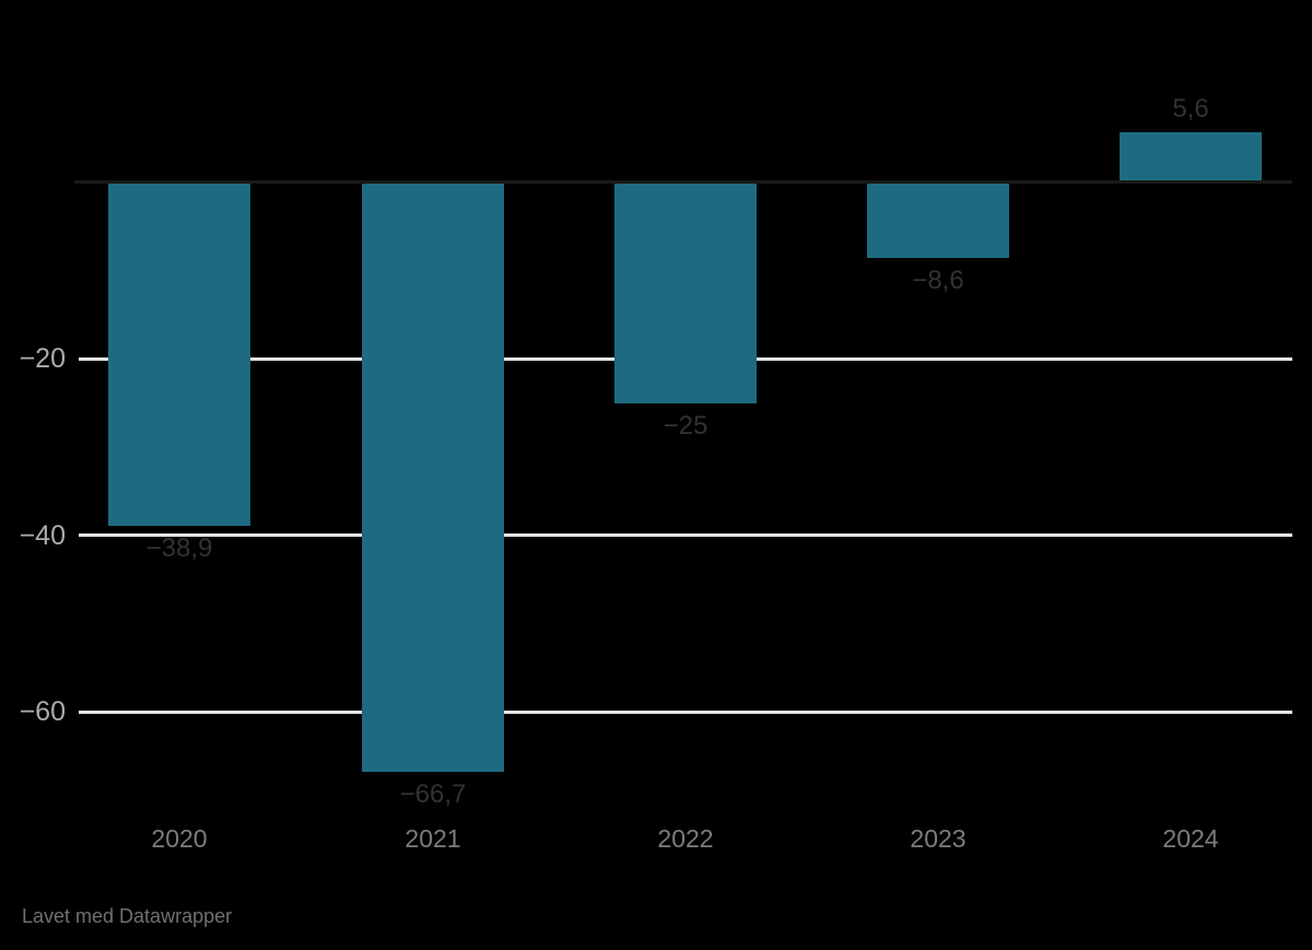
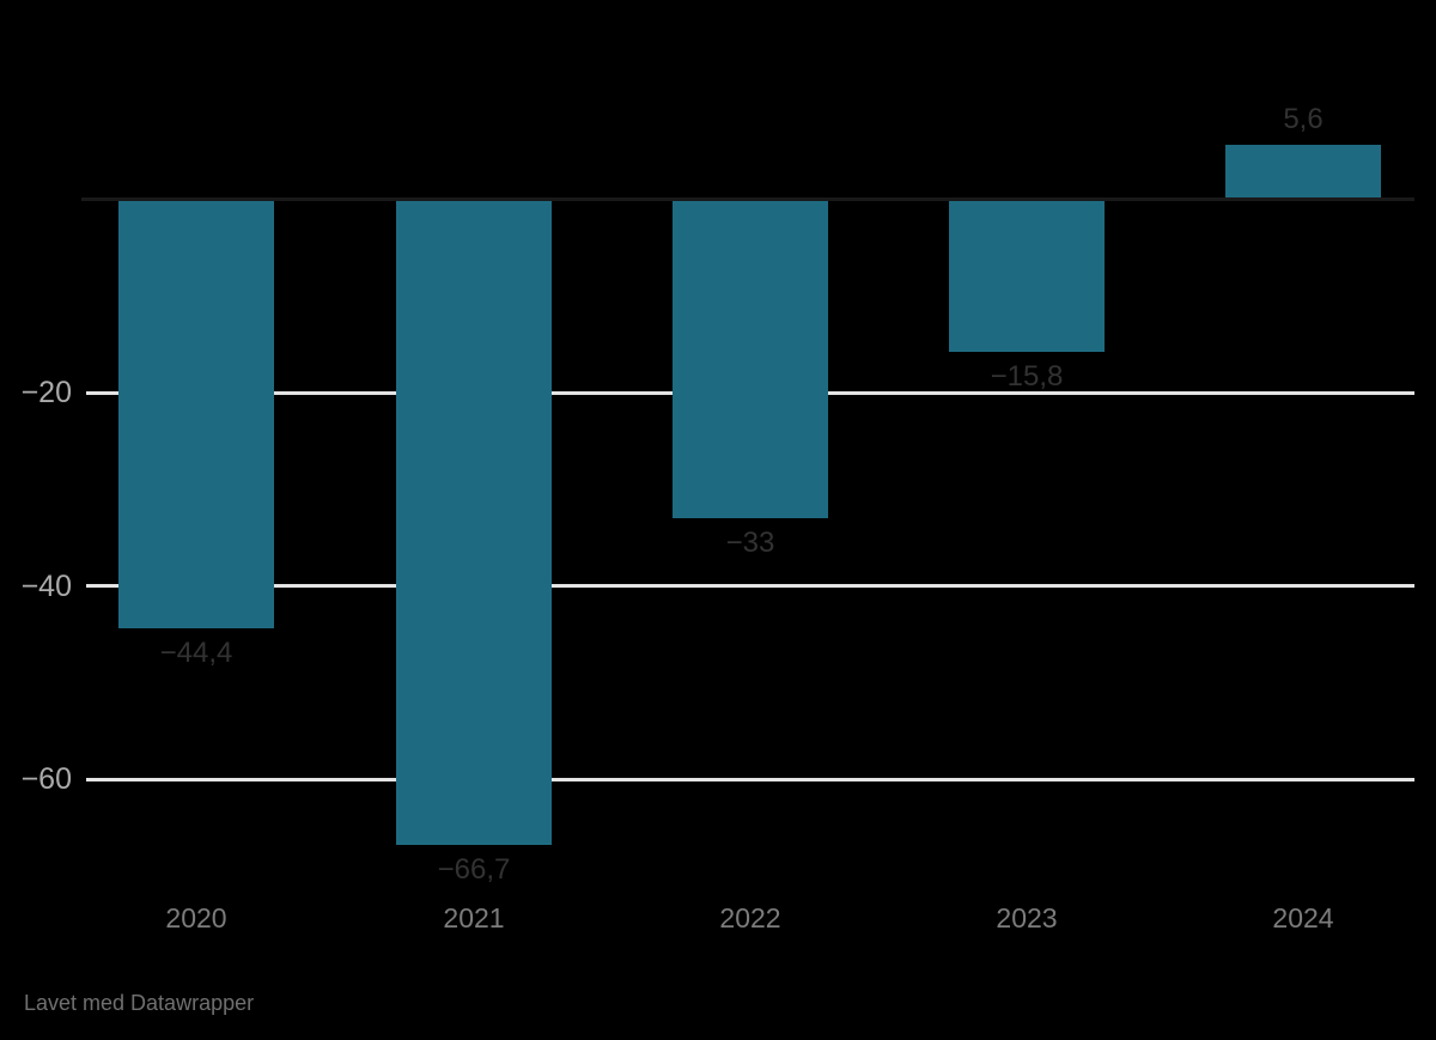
2020: −38,9 -> −44,4
2022: −25 -> −33
2023: −8,6 -> −15,8
